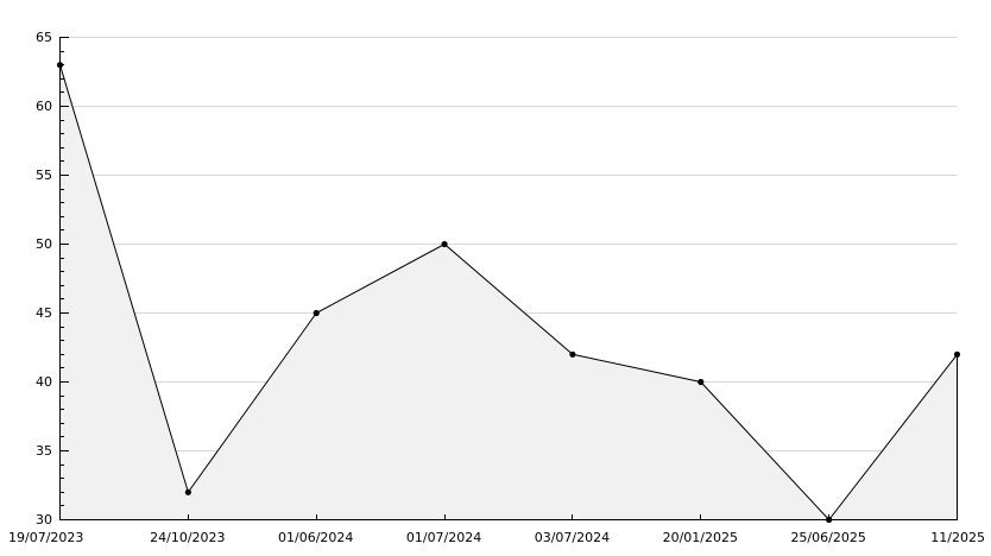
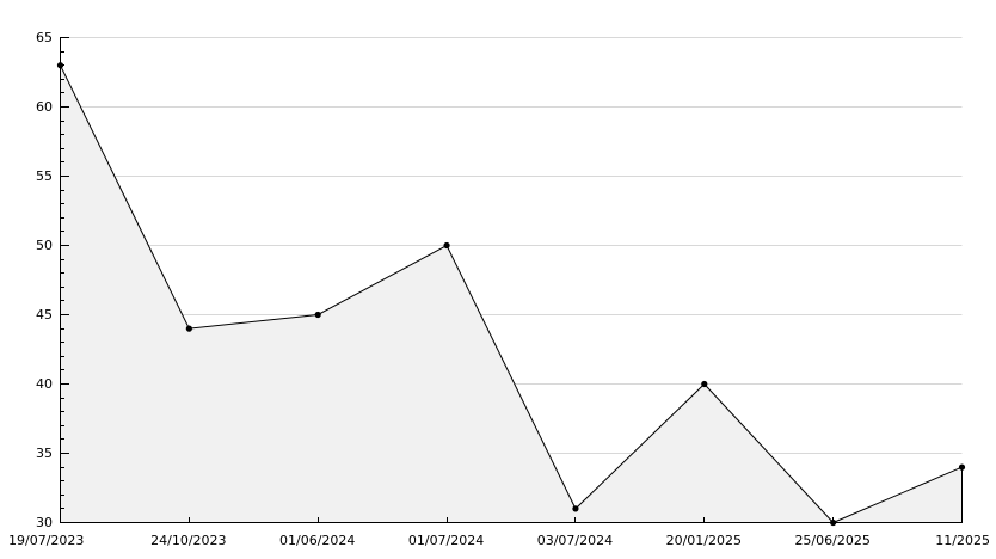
24/10/2023: 32 -> 44
03/07/2024: 42 -> 31
11/2025: 42 -> 34
